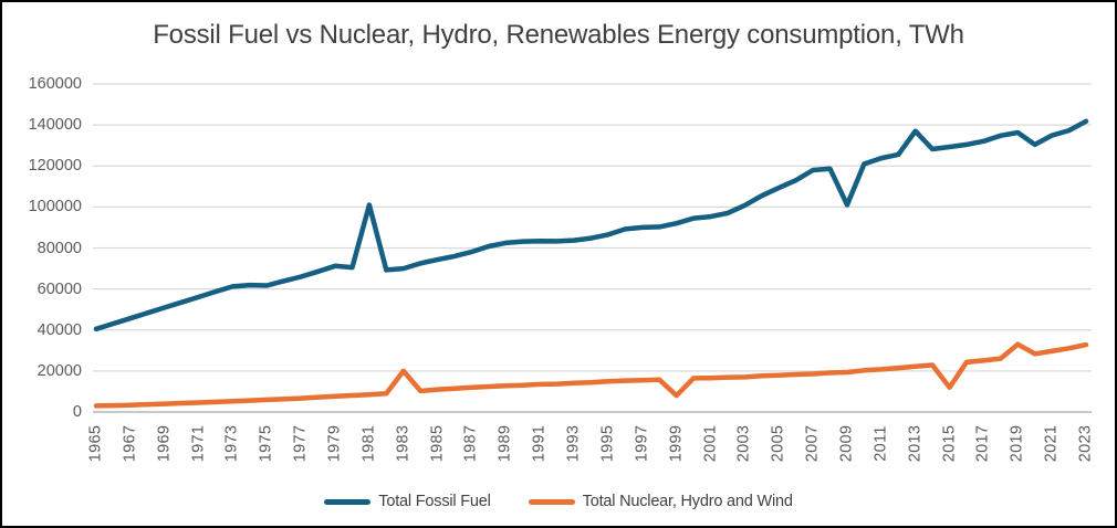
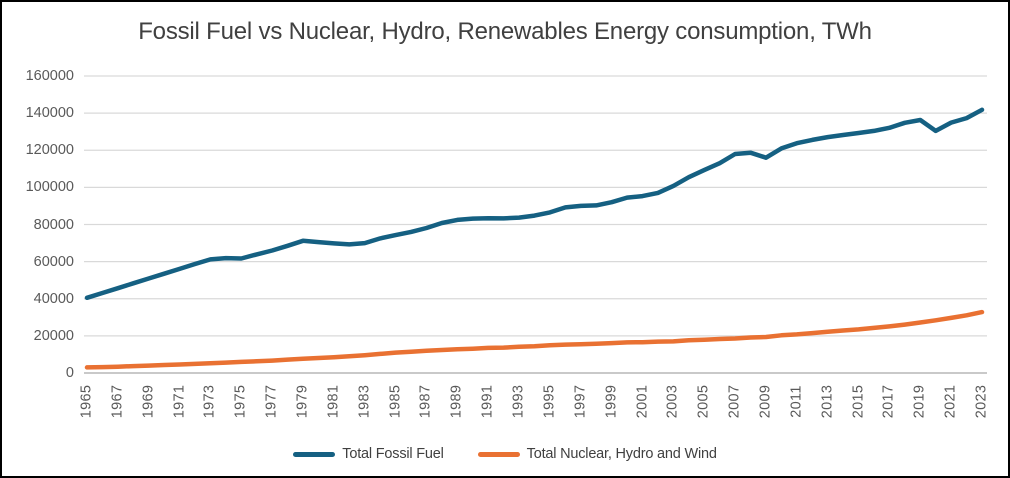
Total Fossil Fuel/1981: 101000 -> 70000
Total Nuclear, Hydro and Wind/1983: 20000 -> 10000
Total Nuclear, Hydro and Wind/1999: 8000 -> 16000
Total Fossil Fuel/2009: 101000 -> 116000
Total Fossil Fuel/2013: 137000 -> 127000
Total Nuclear, Hydro and Wind/2015: 12000 -> 24000
Total Nuclear, Hydro and Wind/2019: 33000 -> 27000
